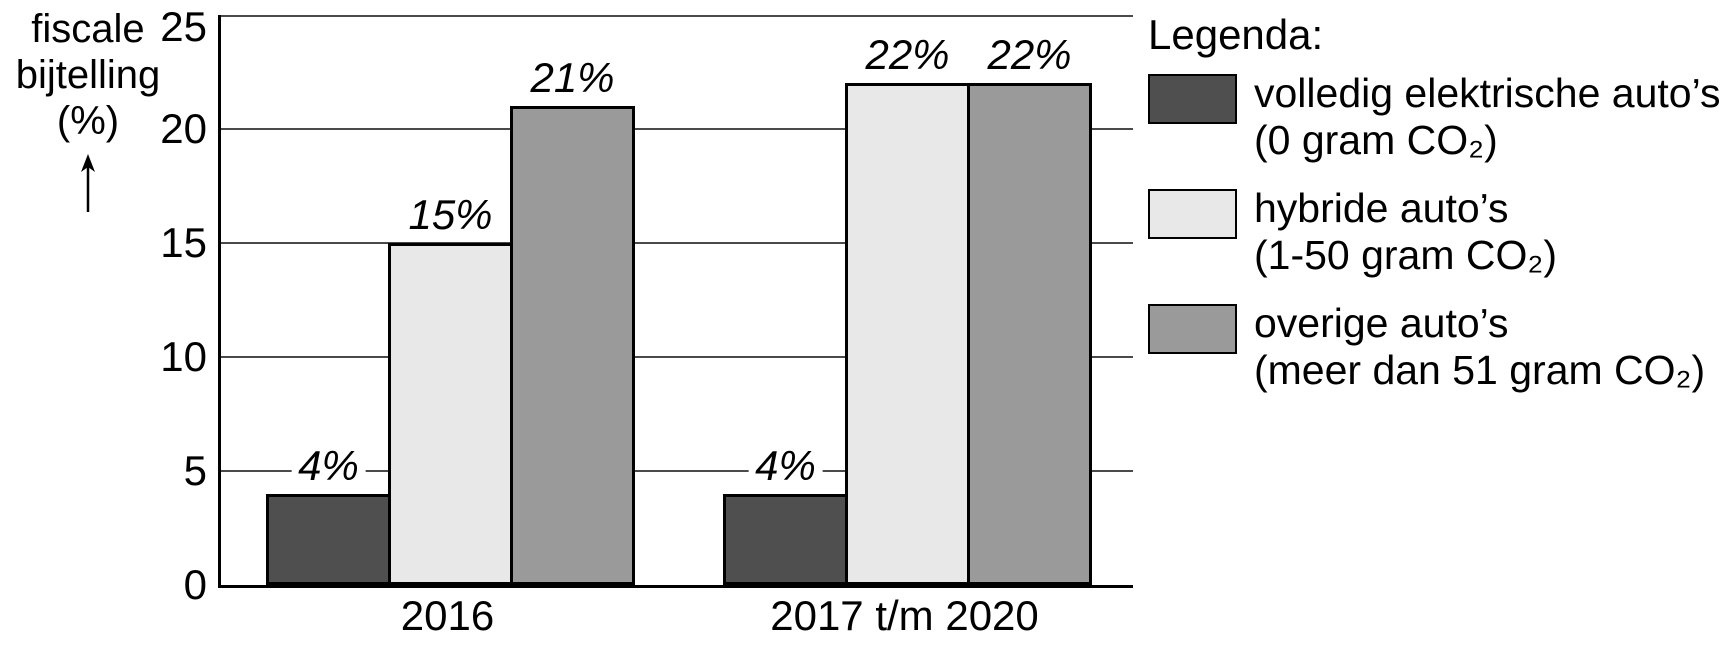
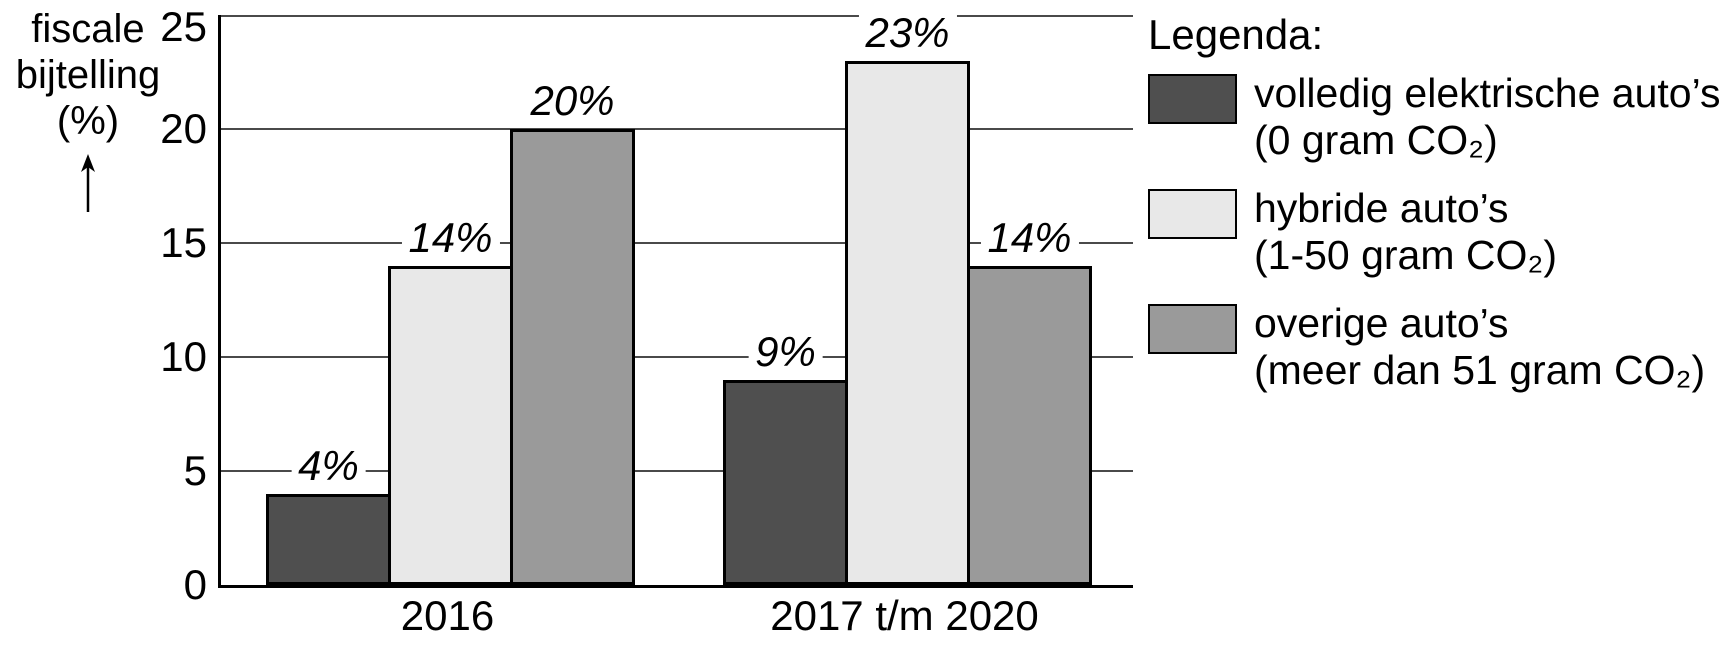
hybride auto’s (1-50 gram CO₂)/2016: 15% -> 14%
overige auto’s (meer dan 51 gram CO₂)/2016: 21% -> 20%
volledig elektrische auto’s (0 gram CO₂)/2017 t/m 2020: 4% -> 9%
hybride auto’s (1-50 gram CO₂)/2017 t/m 2020: 22% -> 23%
overige auto’s (meer dan 51 gram CO₂)/2017 t/m 2020: 22% -> 14%
